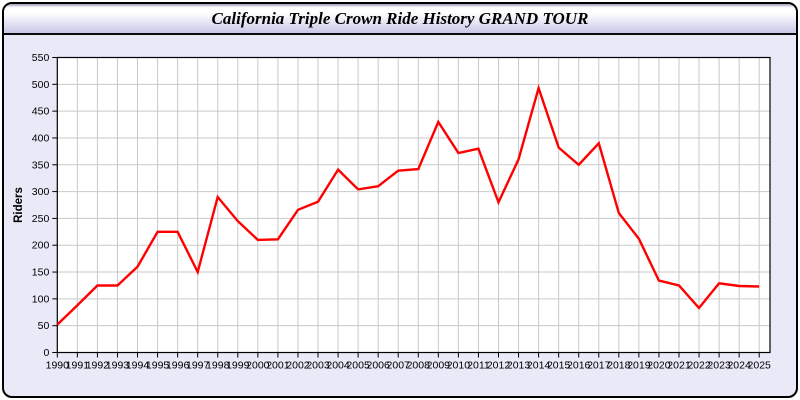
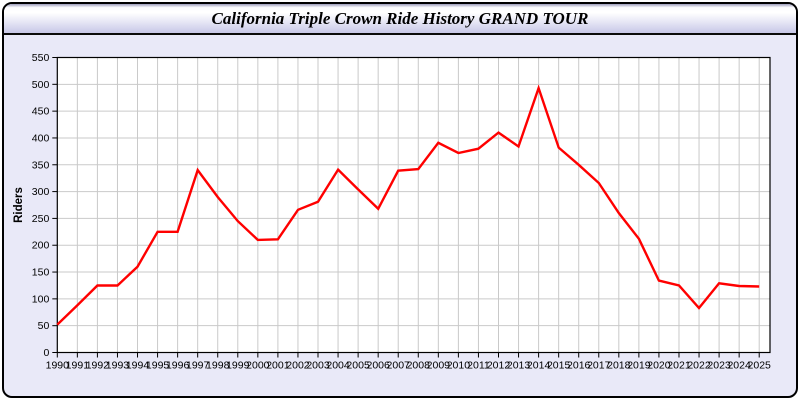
1997: 150 -> 340
2006: 310 -> 270
2009: 430 -> 390
2012: 280 -> 410
2013: 360 -> 380
2017: 390 -> 320
